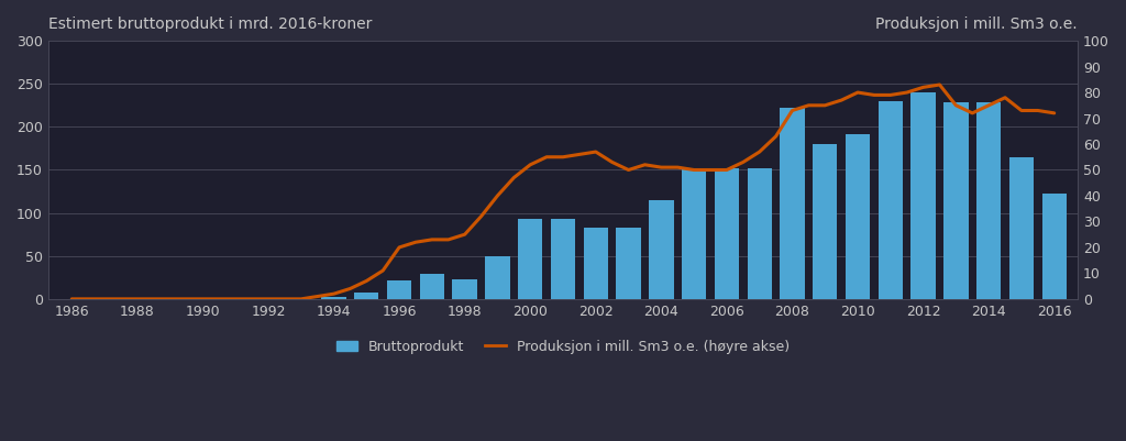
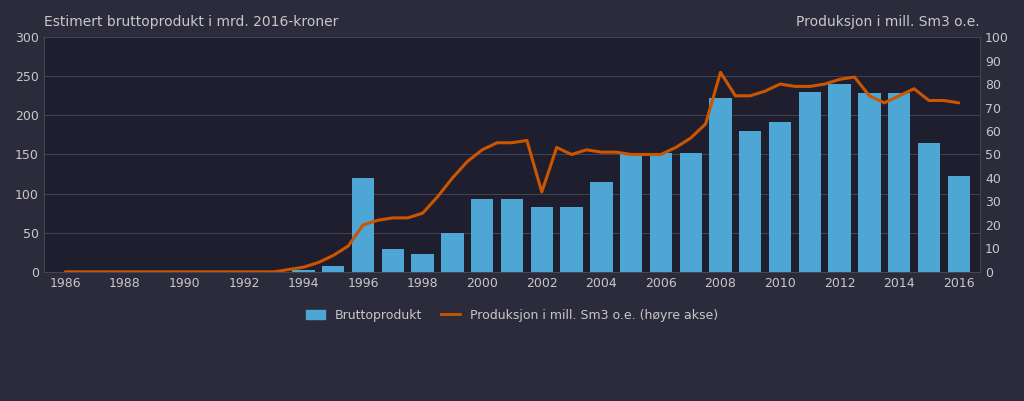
Bruttoprodukt/1996: 22 -> 120
Produksjon i mill. Sm3 o.e. (høyre akse)/2002: 57 -> 34
Produksjon i mill. Sm3 o.e. (høyre akse)/2008: 73 -> 85
